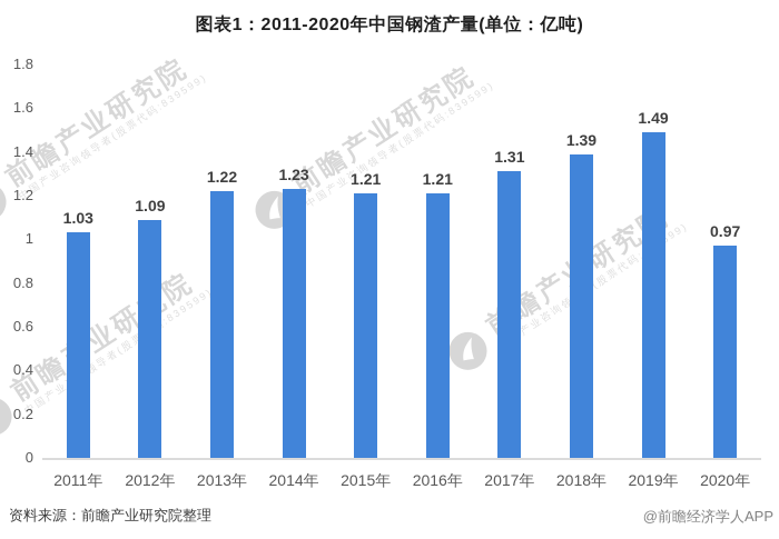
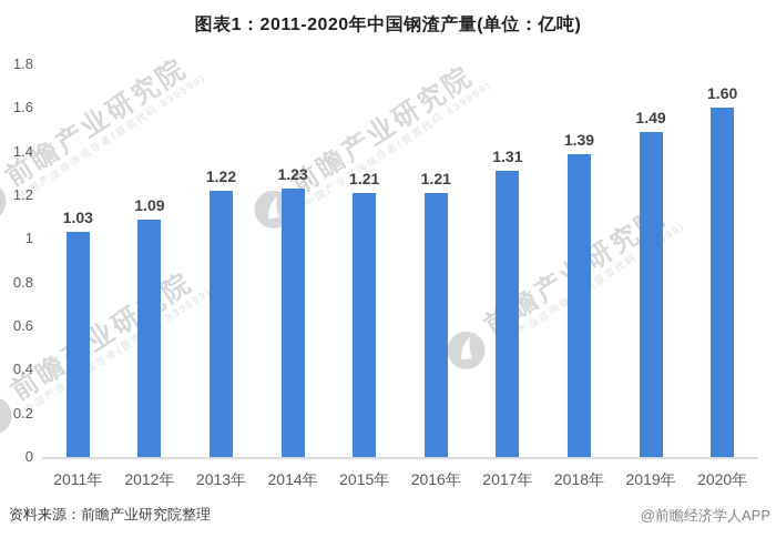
2020年: 0.97 -> 1.60
